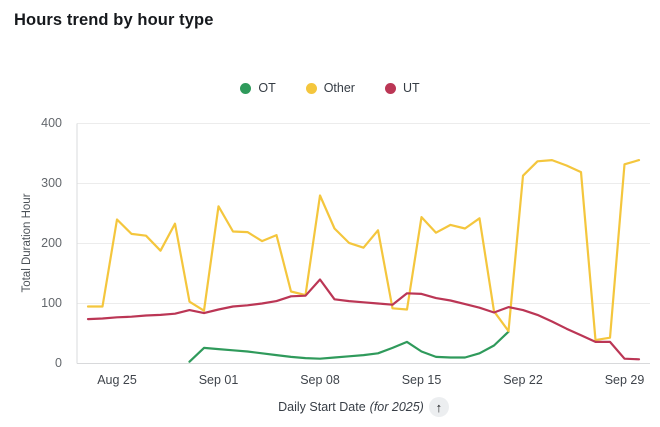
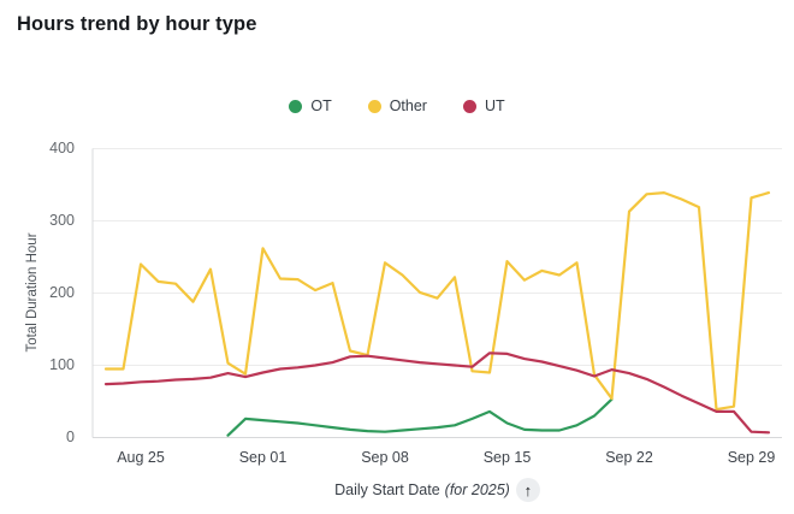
Other/Sep 08: 280 -> 240
UT/Sep 08: 140 -> 110
